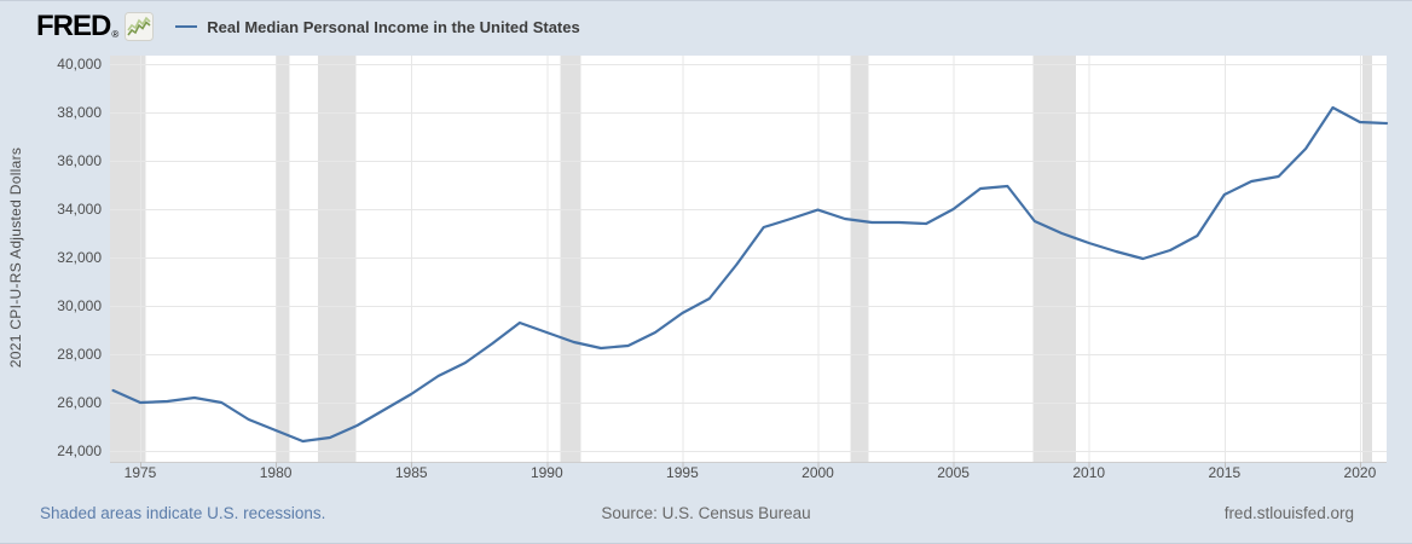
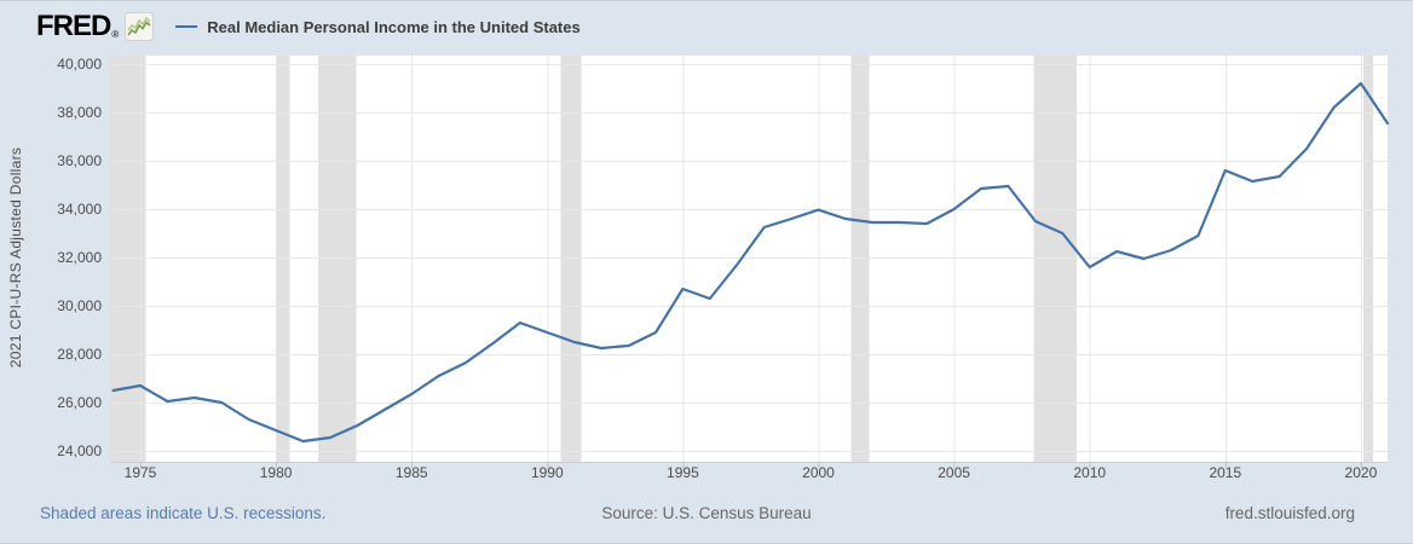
1975: 26000 -> 26700
1995: 29700 -> 30700
2010: 32600 -> 31600
2015: 34600 -> 35600
2020: 37600 -> 39200
